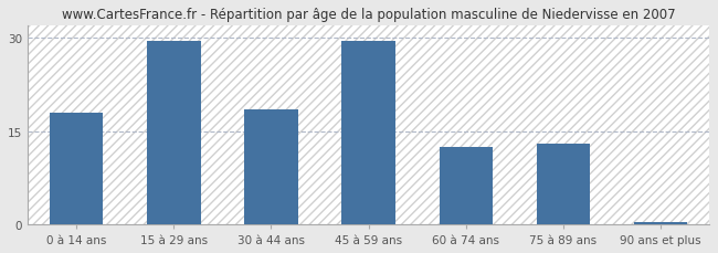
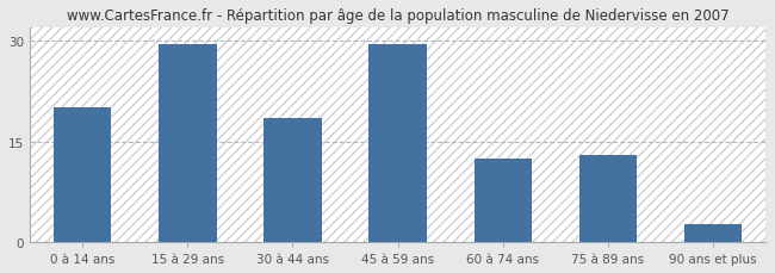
0 à 14 ans: 18.0 -> 20.0
90 ans et plus: 0.3 -> 2.6
